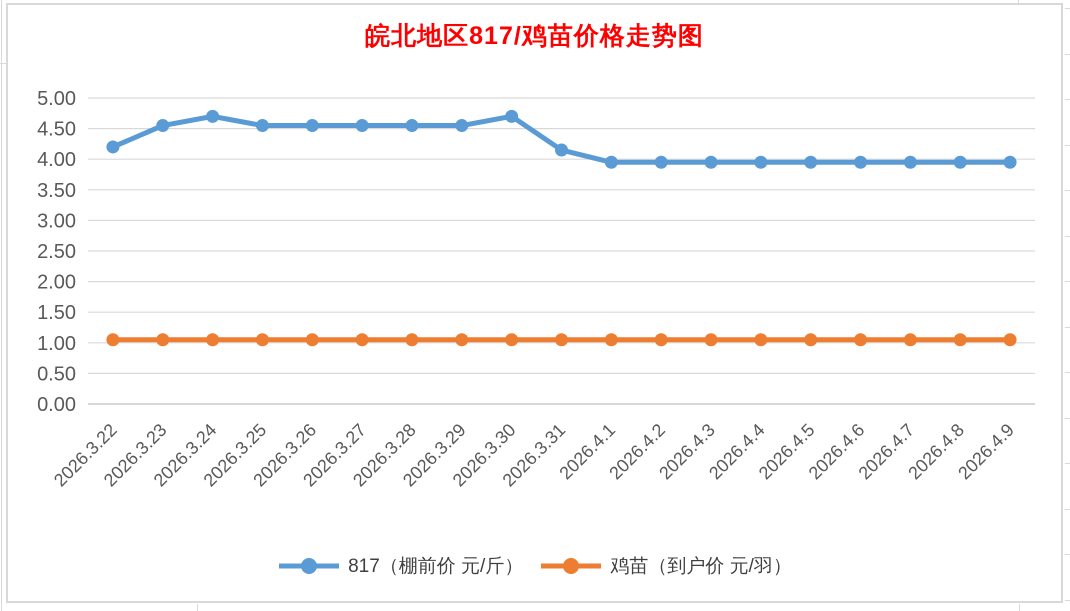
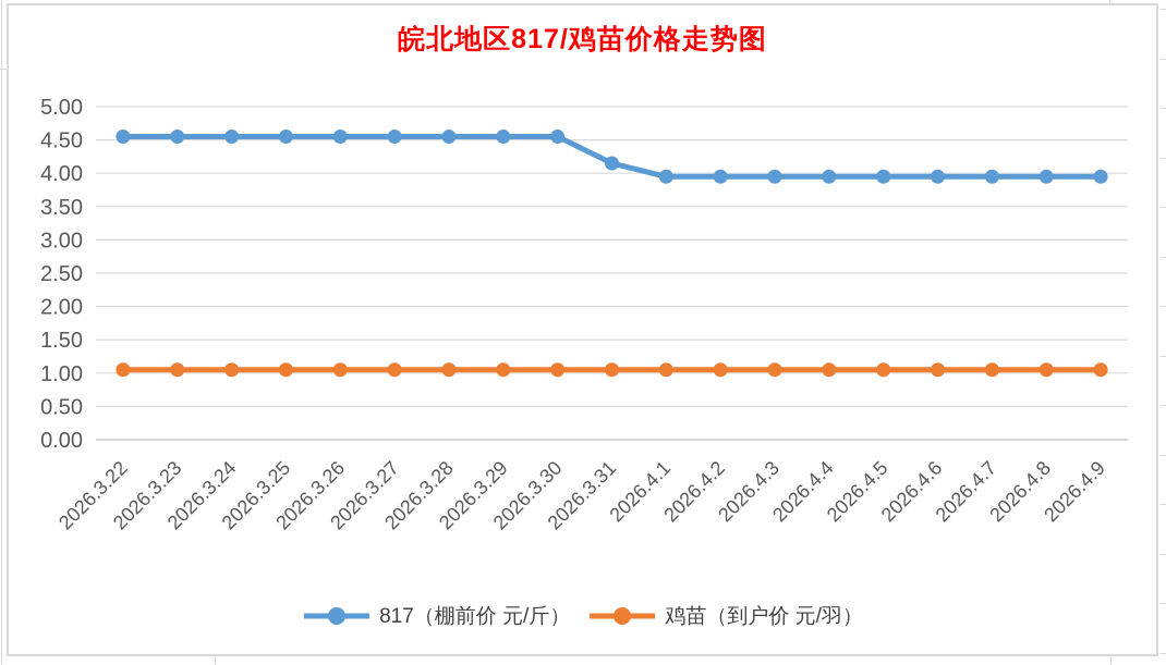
817（棚前价 元/斤）/2026.3.22: 4.2 -> 4.5
817（棚前价 元/斤）/2026.3.24: 4.7 -> 4.5
817（棚前价 元/斤）/2026.3.30: 4.7 -> 4.5
